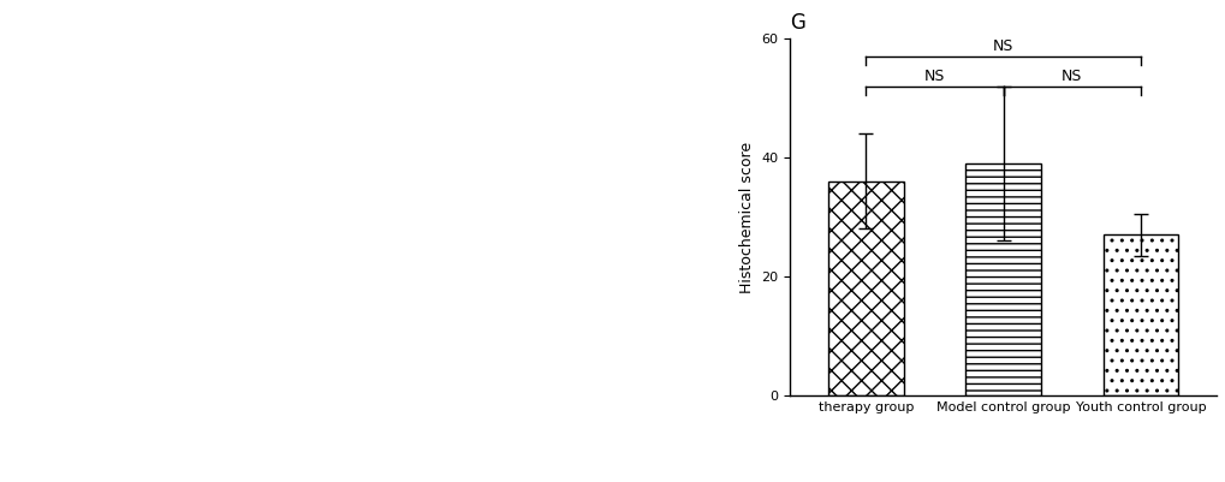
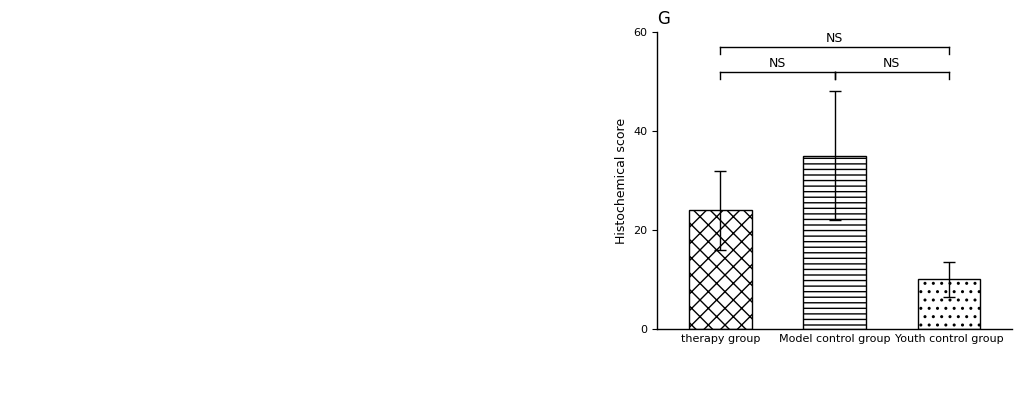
therapy group: 36 -> 24
Model control group: 39 -> 35
Youth control group: 27 -> 10
